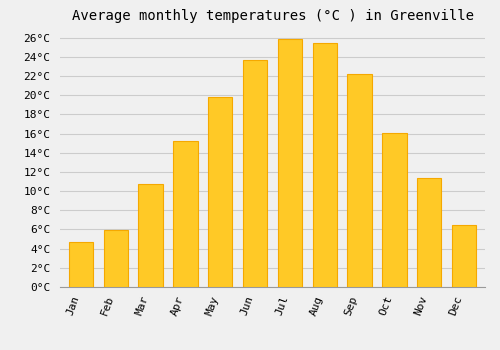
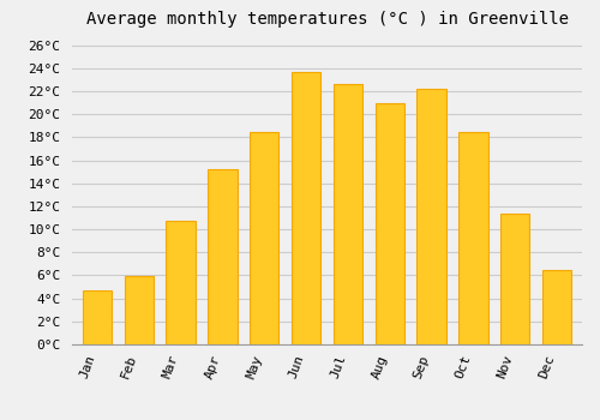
May: 19.8°C -> 18.4°C
Jul: 25.9°C -> 22.6°C
Aug: 25.4°C -> 21.0°C
Oct: 16.1°C -> 18.4°C
